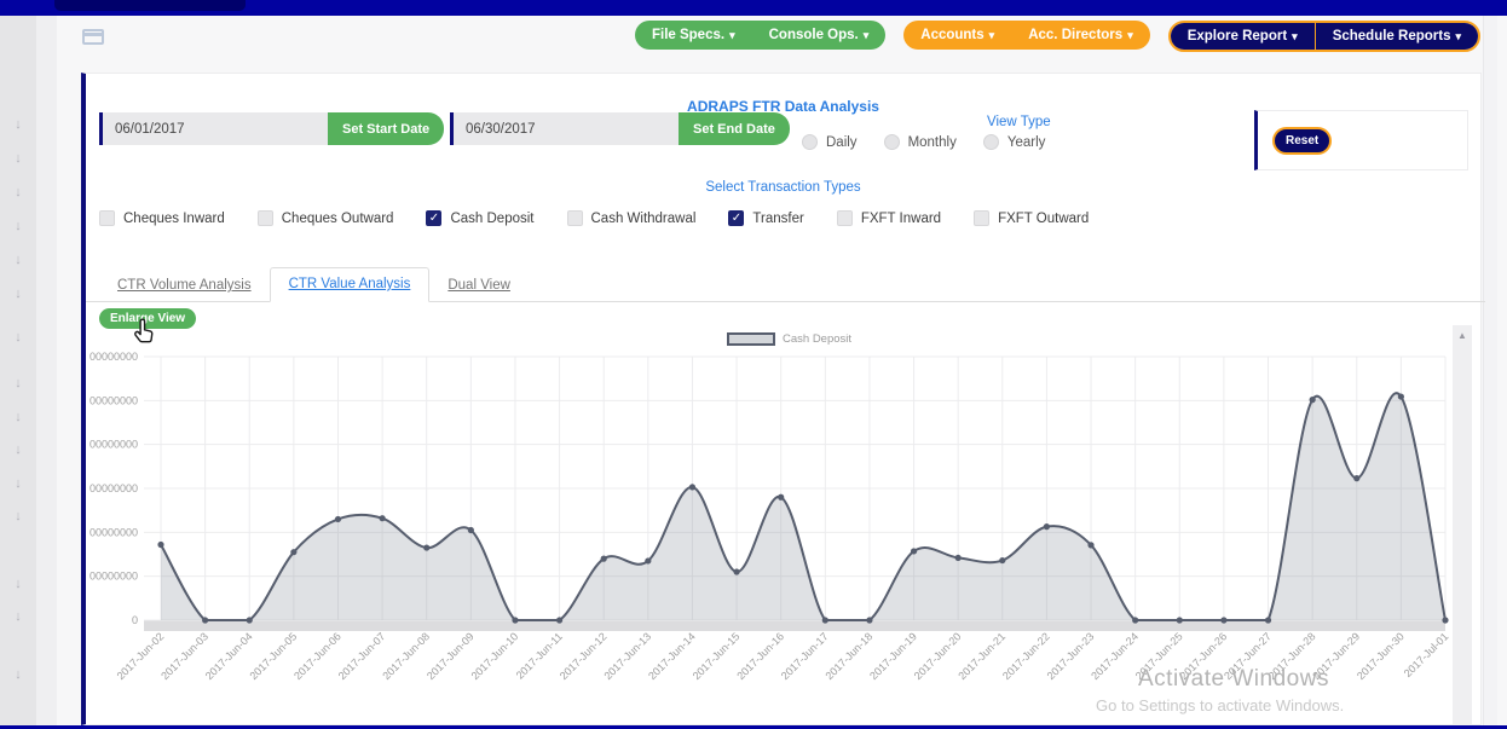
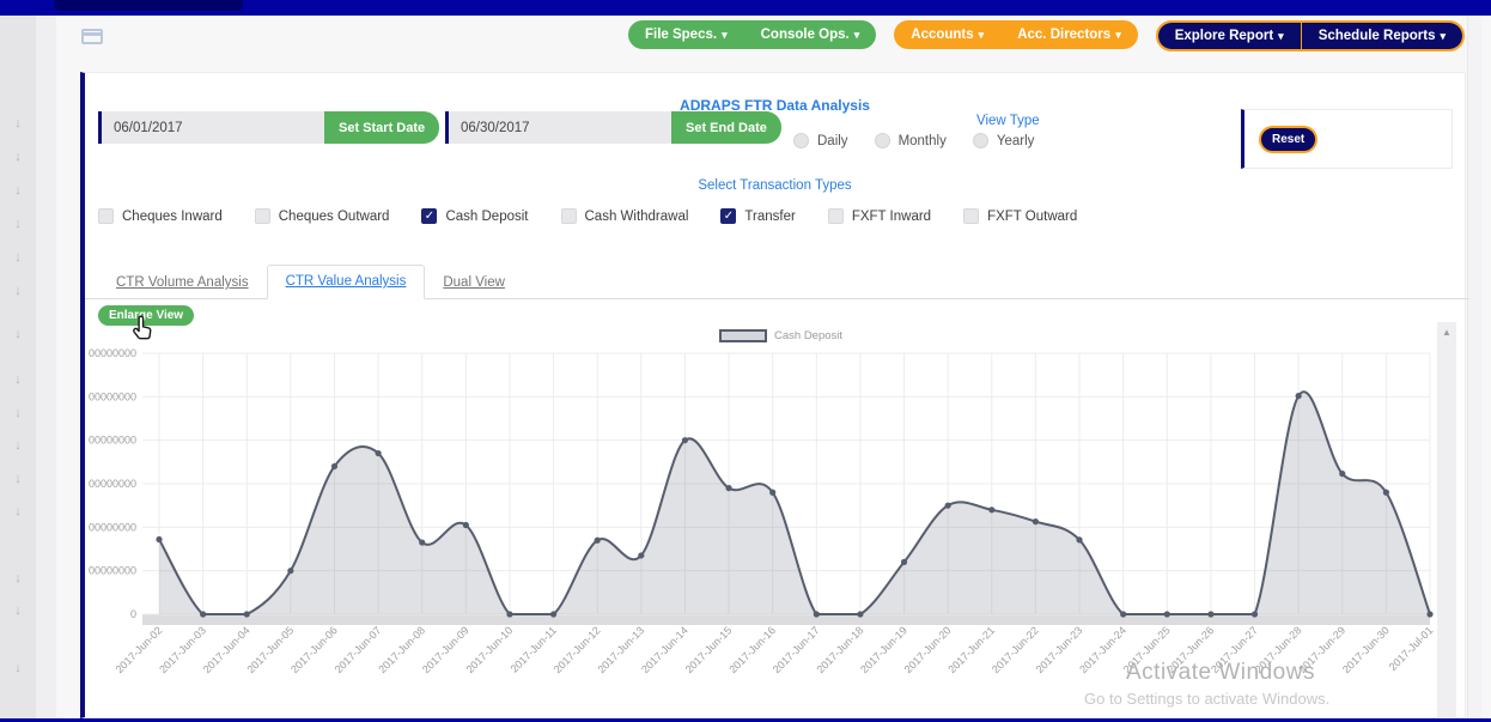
2017-Jun-05: 160000000 -> 100000000
2017-Jun-06: 230000000 -> 340000000
2017-Jun-07: 230000000 -> 370000000
2017-Jun-12: 140000000 -> 170000000
2017-Jun-14: 300000000 -> 400000000
2017-Jun-15: 110000000 -> 290000000
2017-Jun-19: 160000000 -> 120000000
2017-Jun-20: 140000000 -> 250000000
2017-Jun-21: 140000000 -> 240000000
2017-Jun-30: 510000000 -> 280000000
